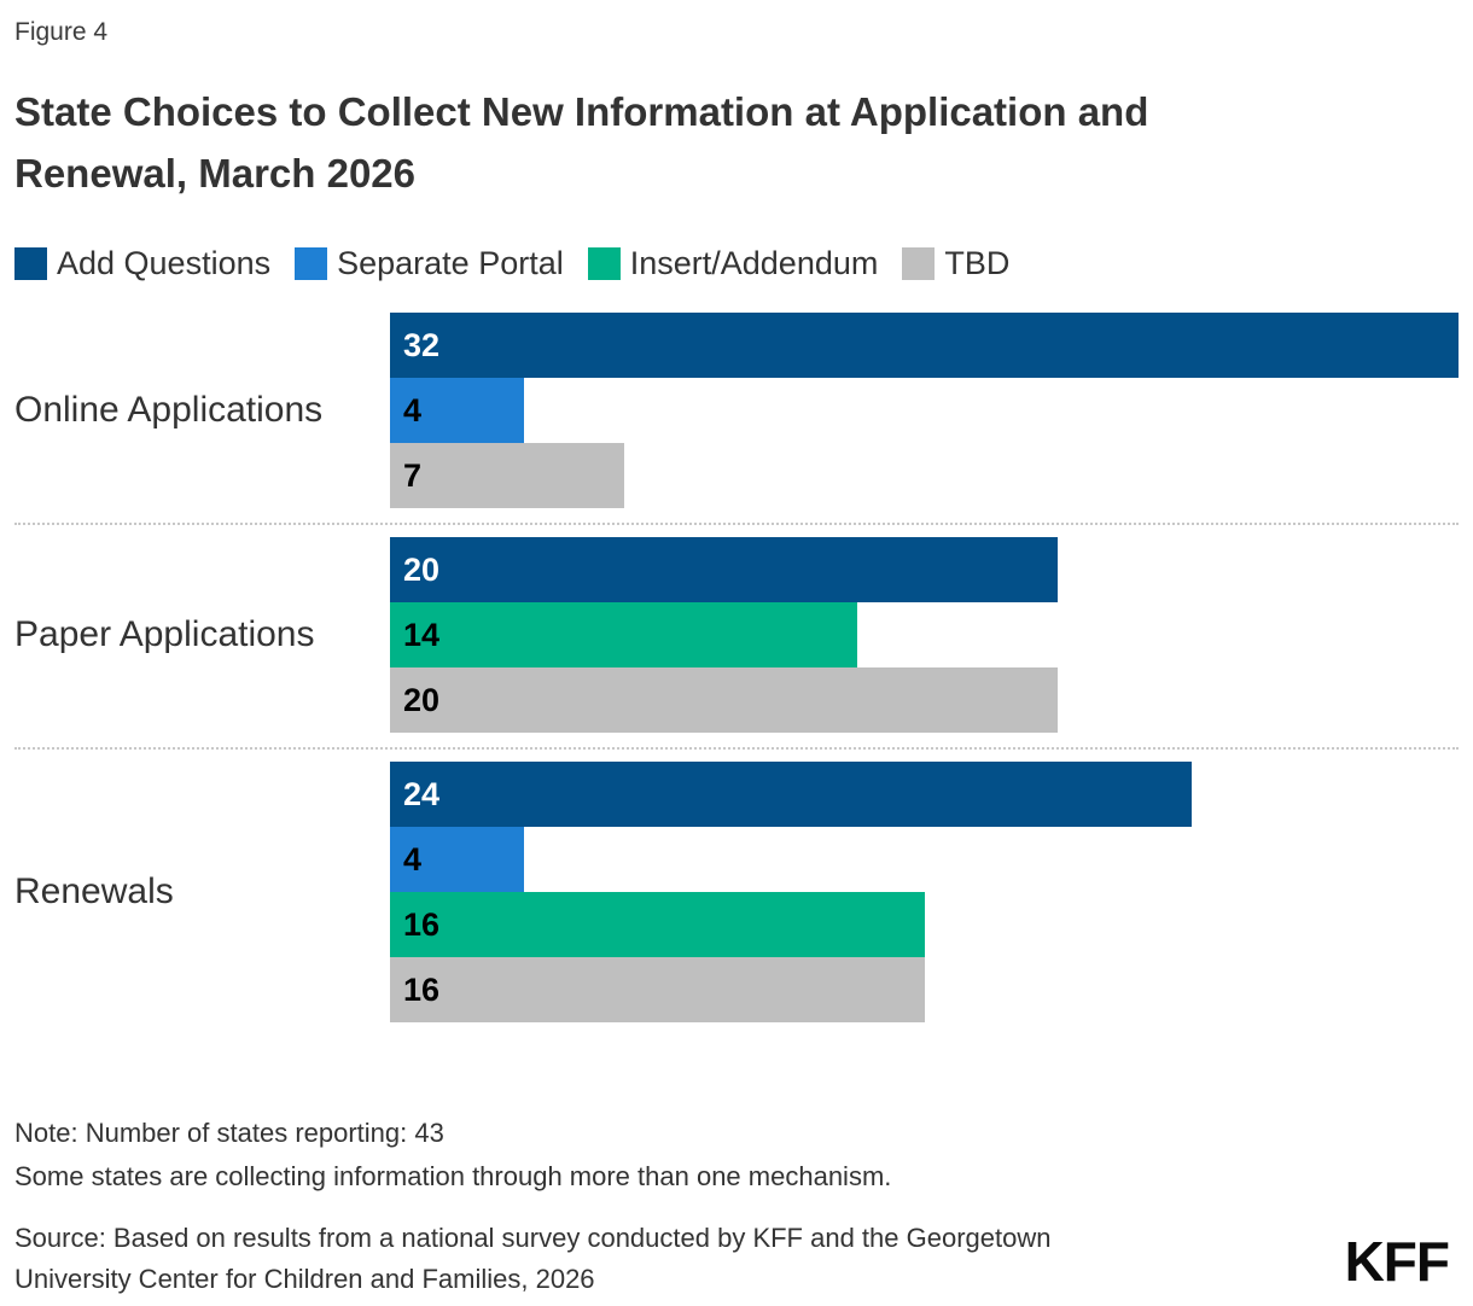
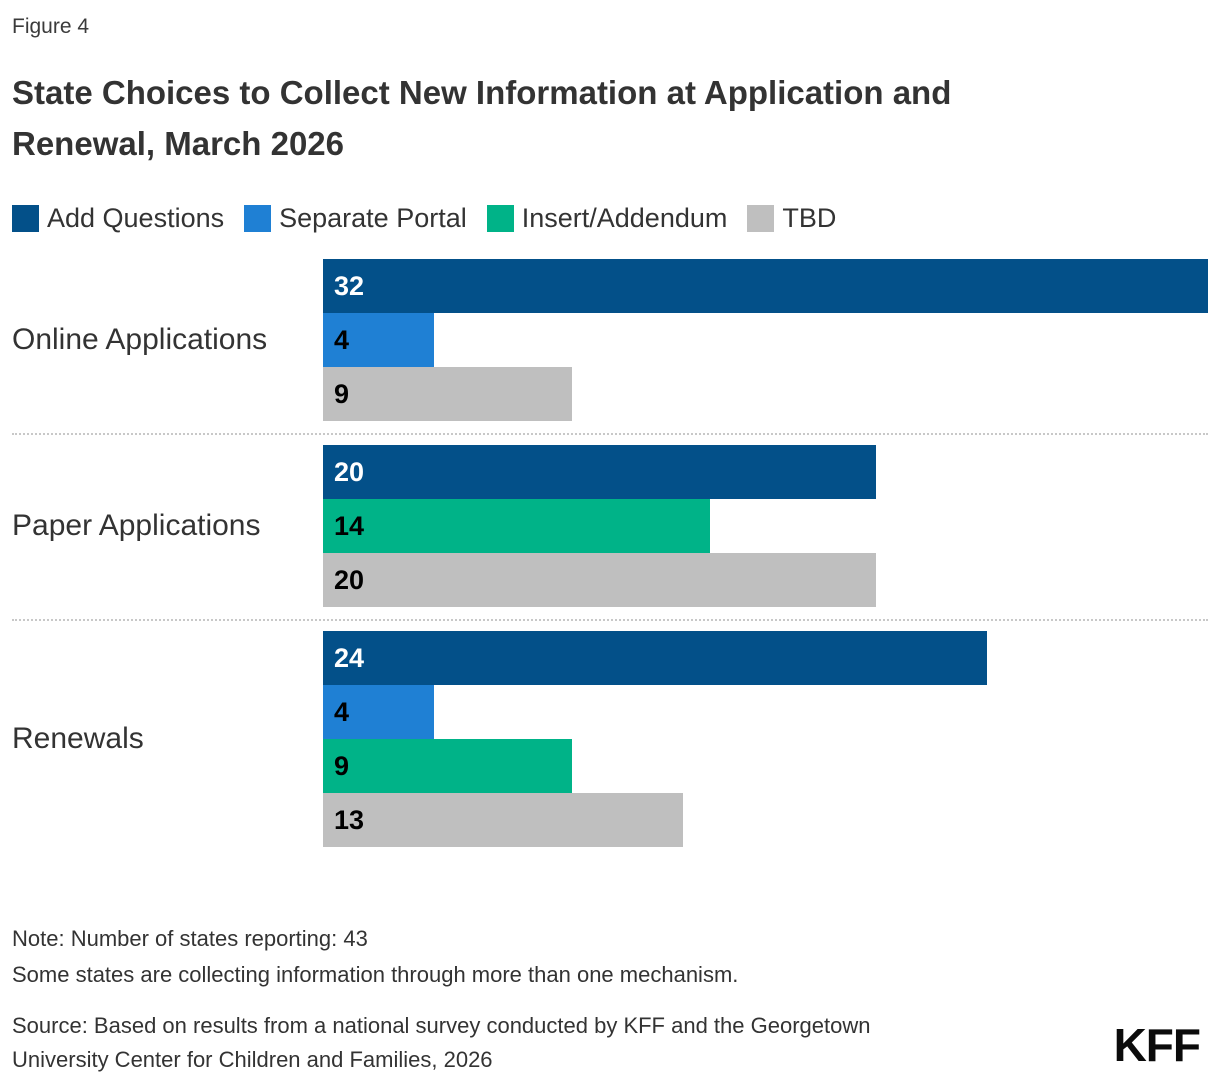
TBD/Online Applications: 7 -> 9
Insert/Addendum/Renewals: 16 -> 9
TBD/Renewals: 16 -> 13
